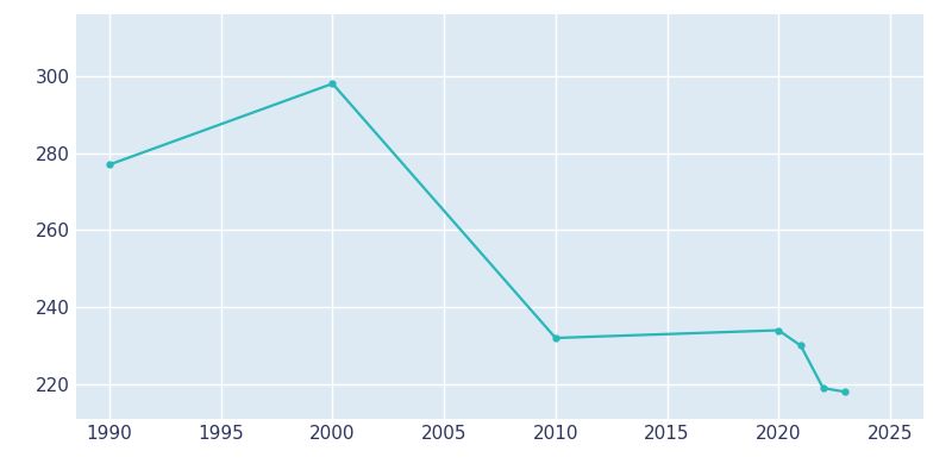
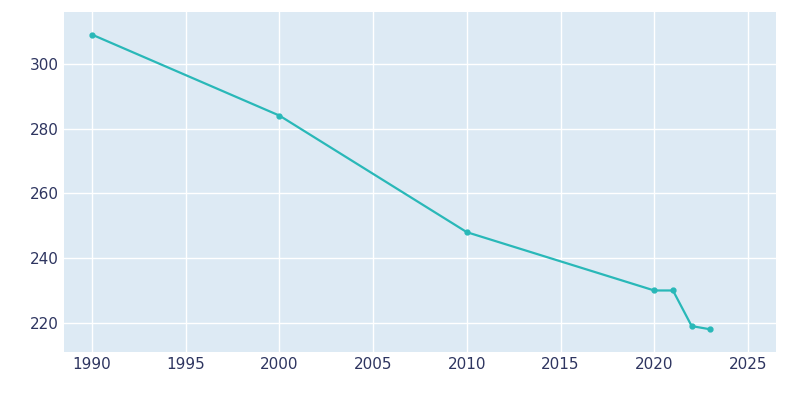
1990: 277 -> 309
2000: 298 -> 284
2010: 232 -> 248
2020: 234 -> 230
